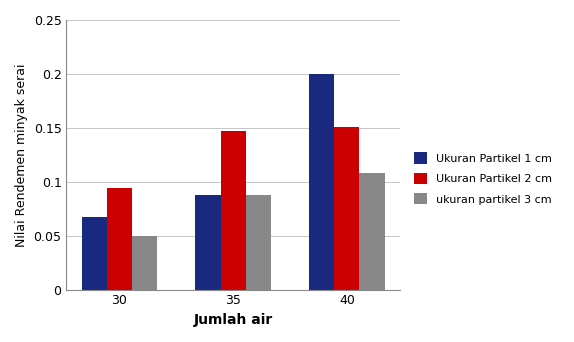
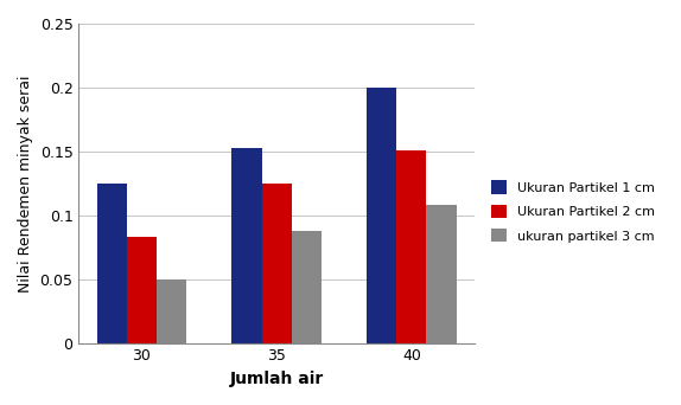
Ukuran Partikel 1 cm/30: 0.067 -> 0.125
Ukuran Partikel 2 cm/30: 0.094 -> 0.083
Ukuran Partikel 1 cm/35: 0.088 -> 0.153
Ukuran Partikel 2 cm/35: 0.147 -> 0.125
